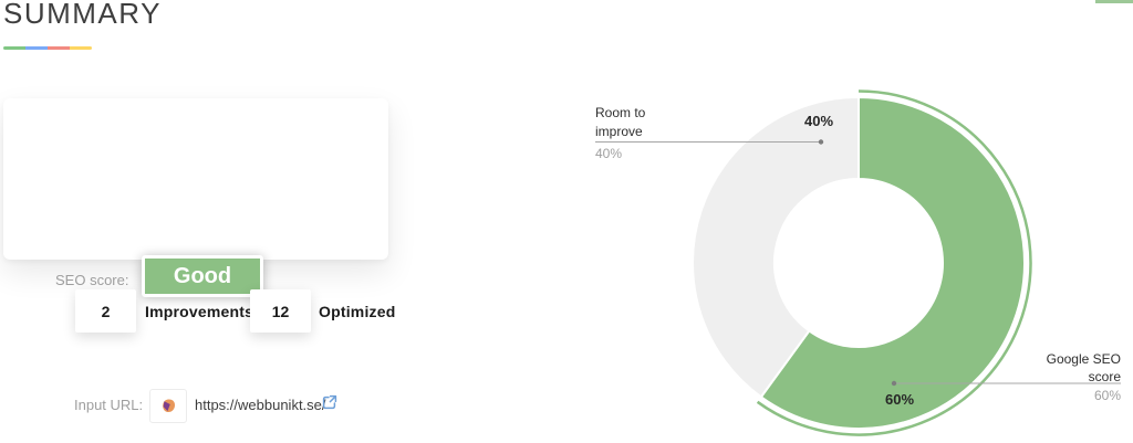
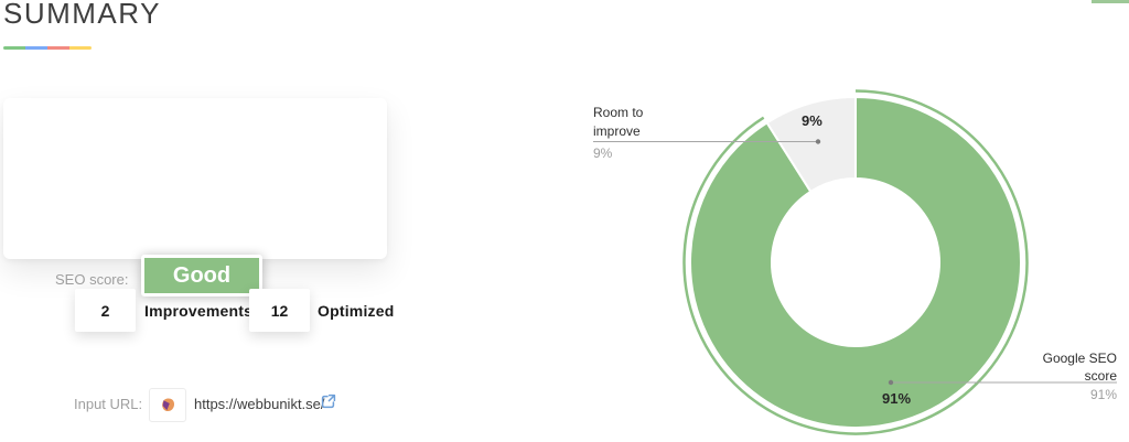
Google SEO score: 60% -> 91%
Room to improve: 40% -> 9%
